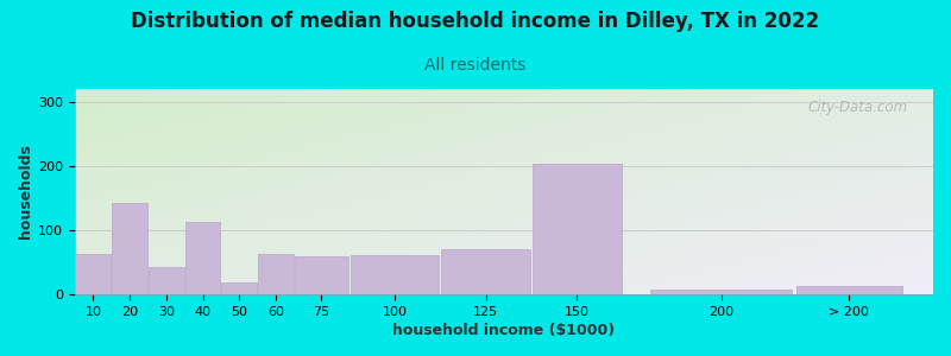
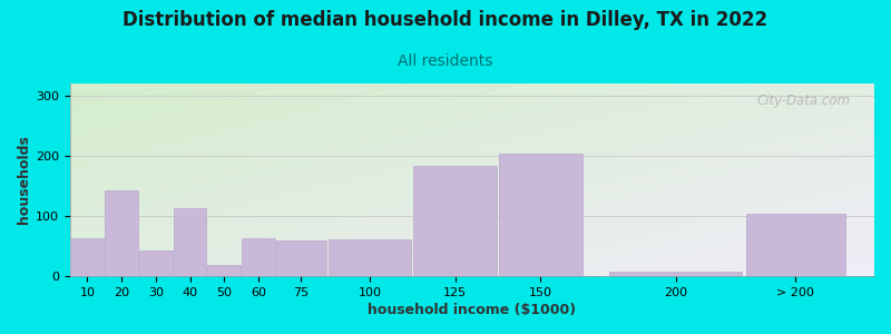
125: 70 -> 184
> 200: 13 -> 104
